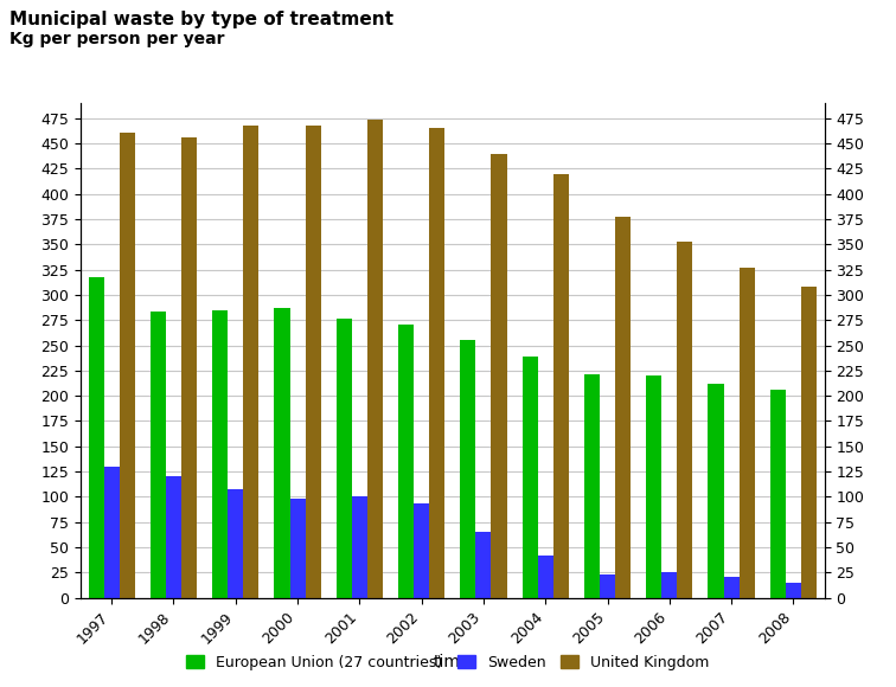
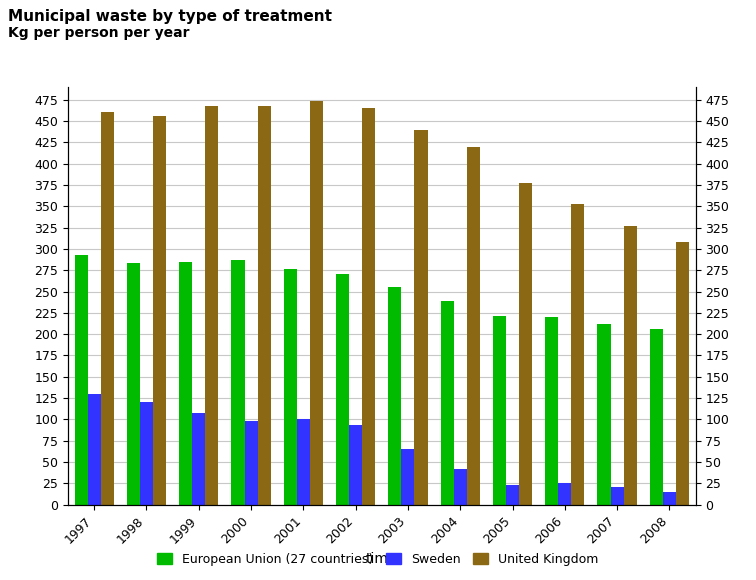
European Union (27 countries)/1997: 318 -> 293
